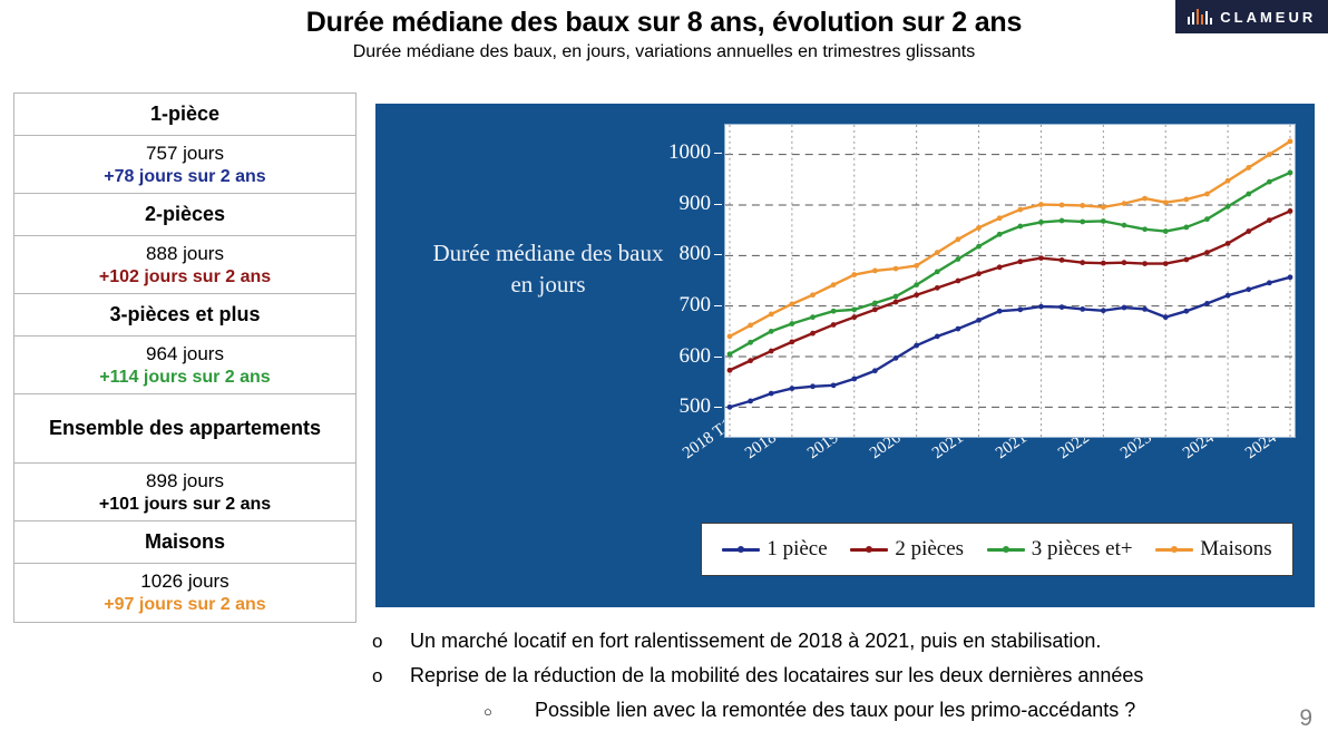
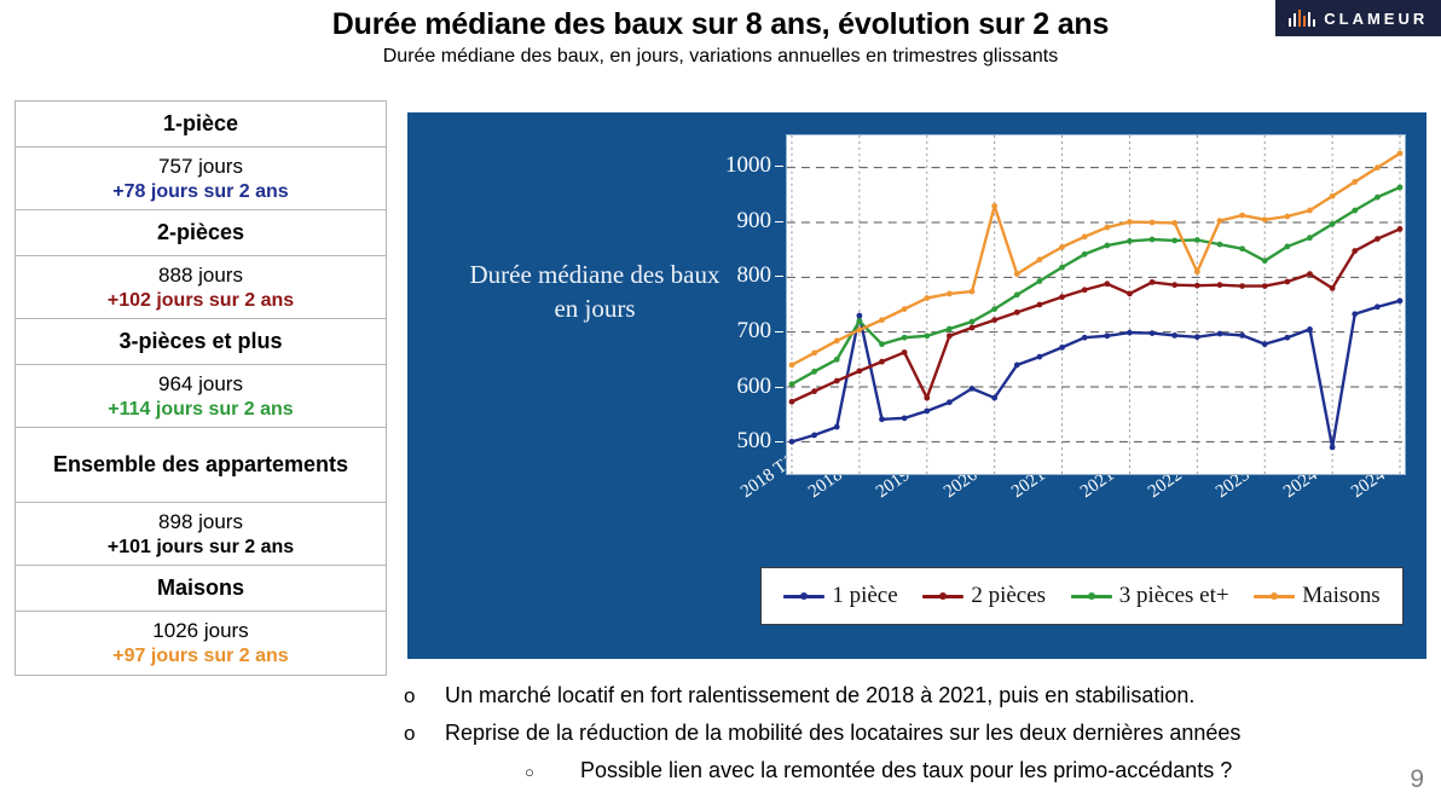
1 pièce/2018 T4: 540 -> 730
3 pièces et+/2018 T4: 660 -> 720
2 pièces/2019 T3: 680 -> 580
1 pièce/2020 T2: 620 -> 580
Maisons/2020 T2: 780 -> 930
2 pièces/2021 T4: 800 -> 770
Maisons/2022 T3: 900 -> 810
3 pièces et+/2023 T2: 850 -> 830
1 pièce/2024 T1: 720 -> 490
2 pièces/2024 T1: 820 -> 780
